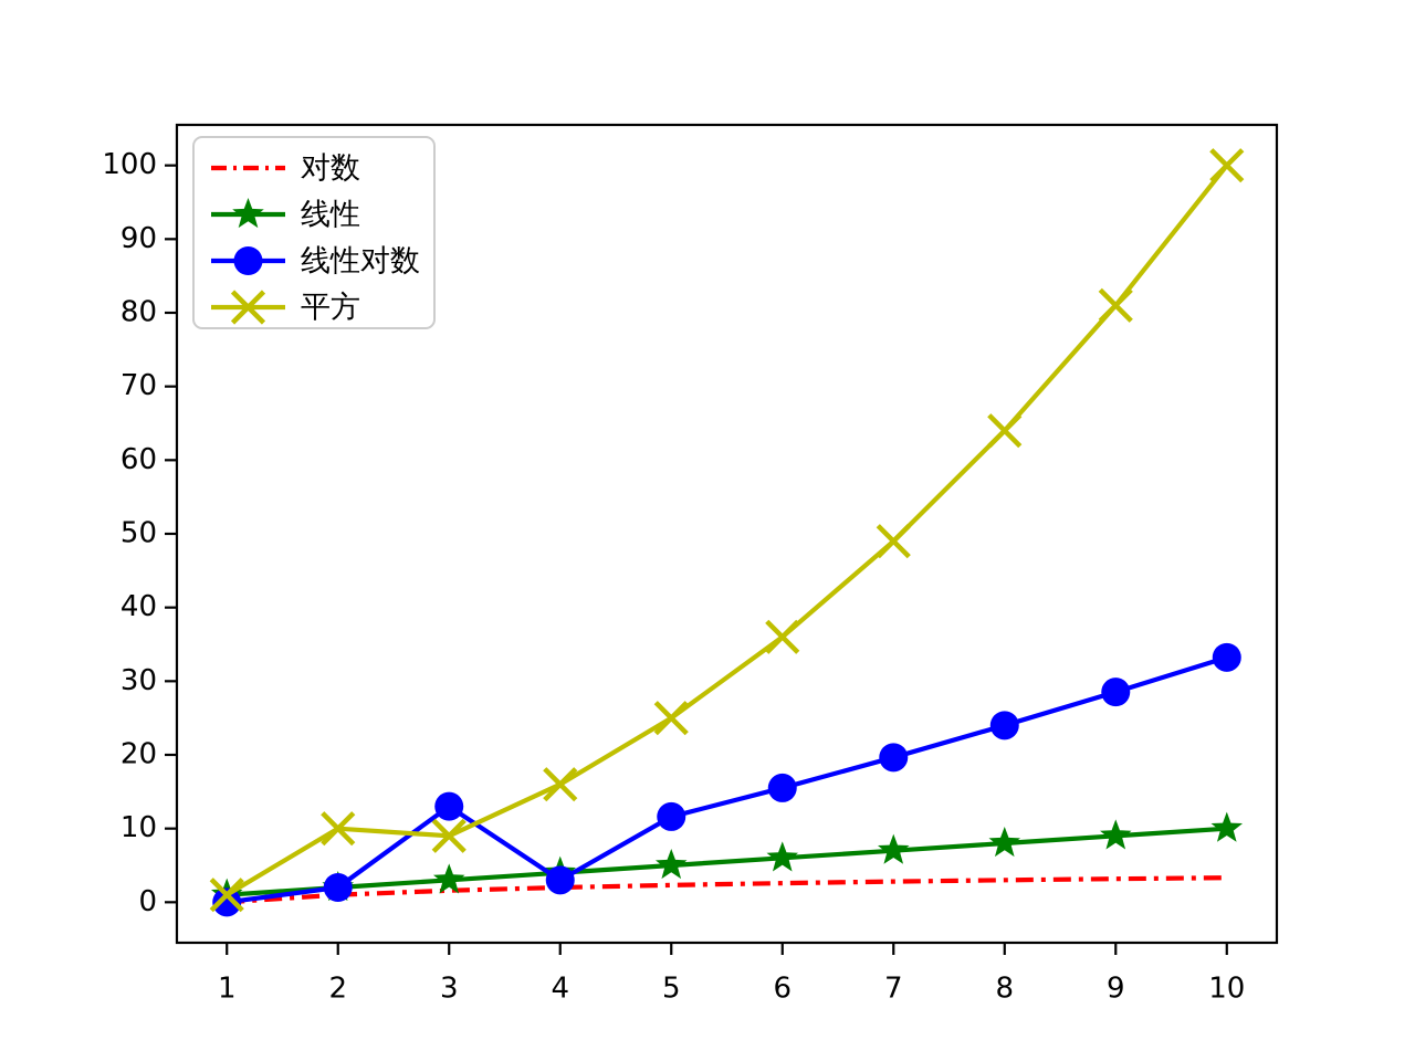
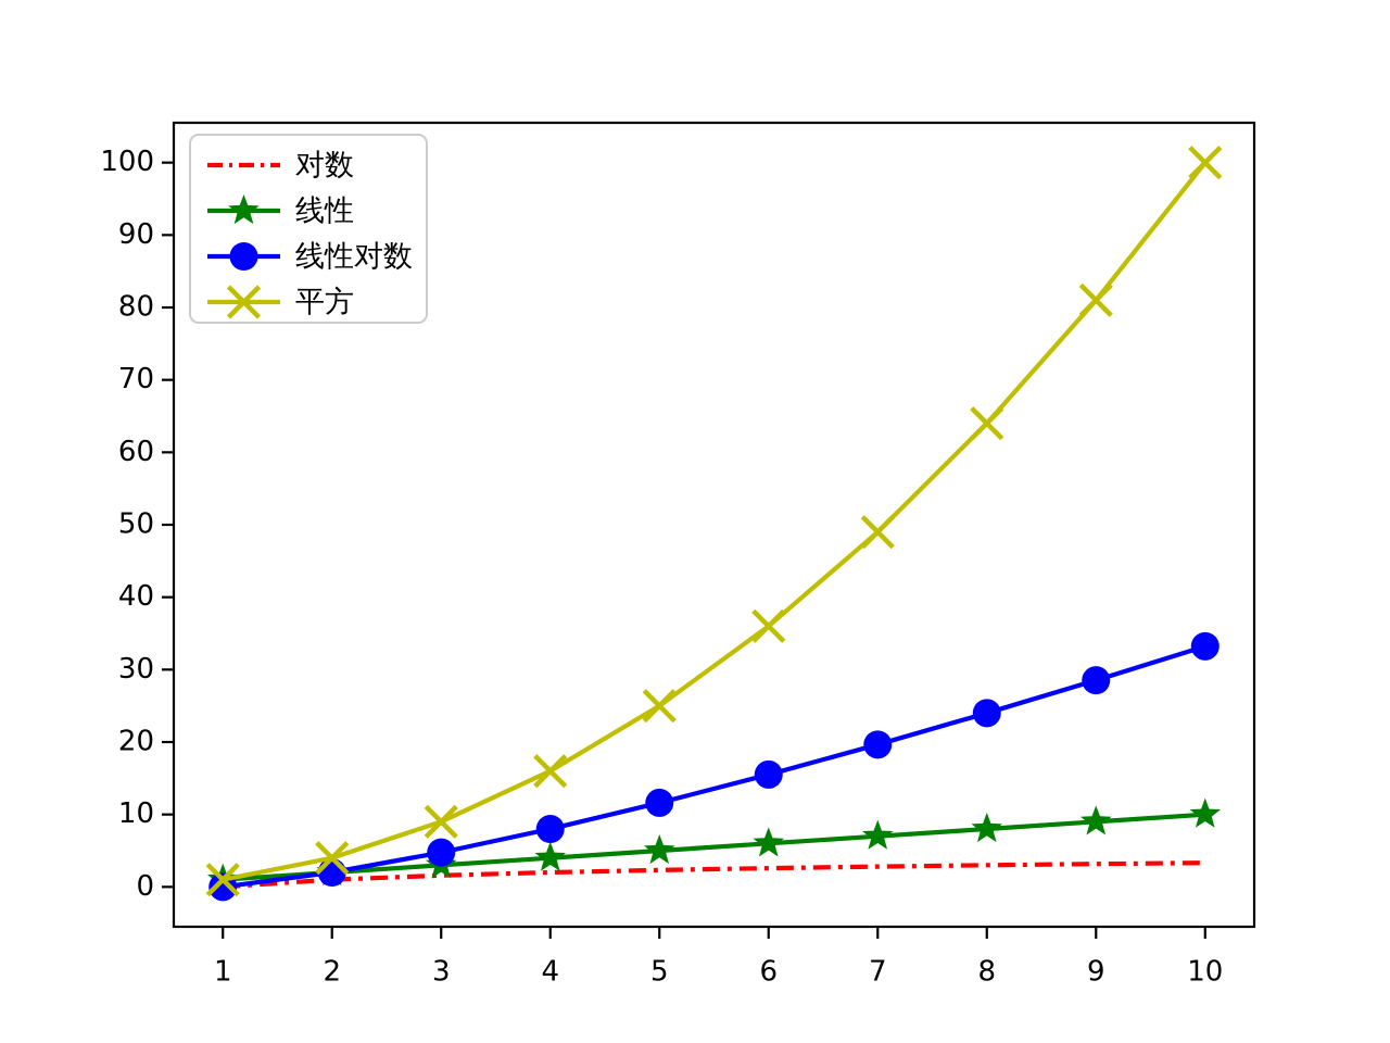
平方/2: 10 -> 4
线性对数/3: 13 -> 5
线性对数/4: 3 -> 8
